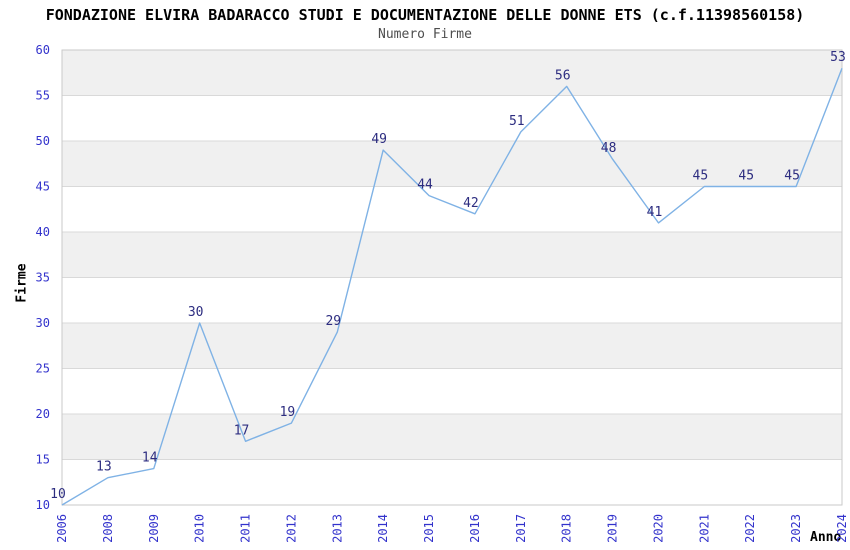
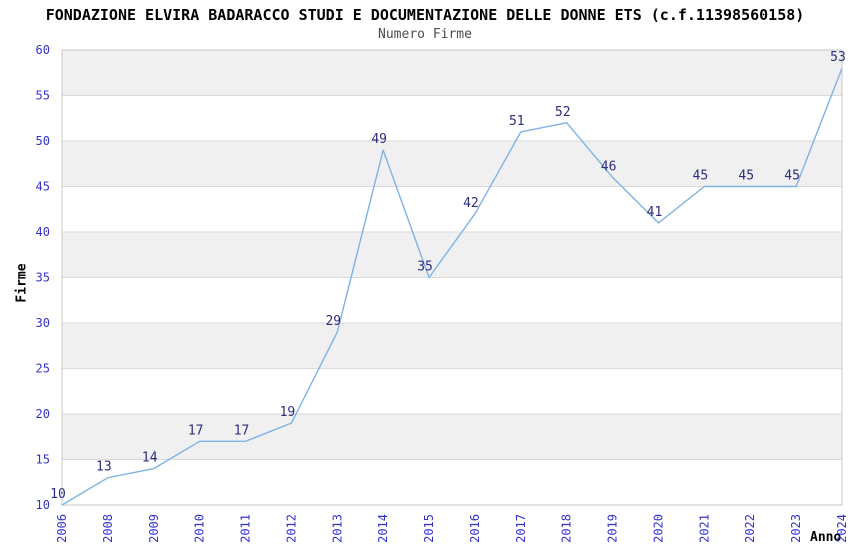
2010: 30 -> 17
2015: 44 -> 35
2018: 56 -> 52
2019: 48 -> 46
